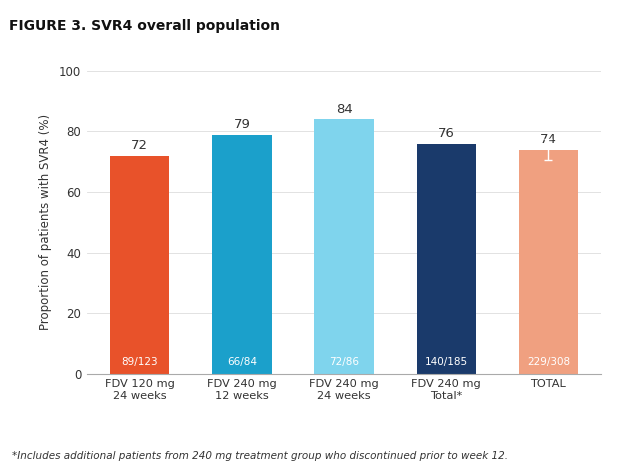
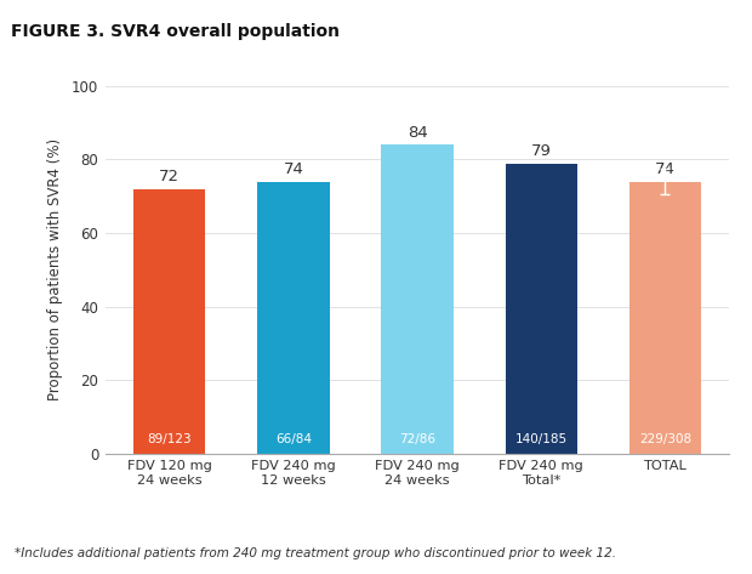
FDV 240 mg 12 weeks: 79 -> 74
FDV 240 mg Total*: 76 -> 79
